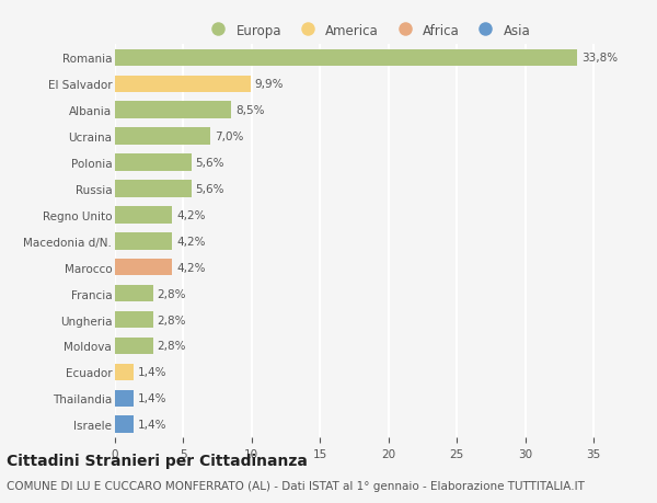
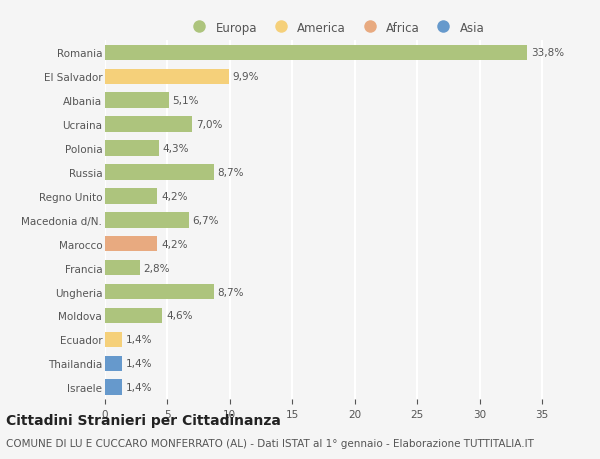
Albania: 8,5% -> 5,1%
Polonia: 5,6% -> 4,3%
Russia: 5,6% -> 8,7%
Macedonia d/N.: 4,2% -> 6,7%
Ungheria: 2,8% -> 8,7%
Moldova: 2,8% -> 4,6%
